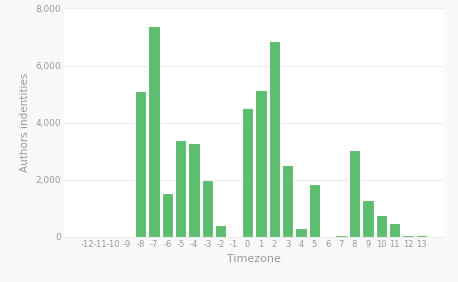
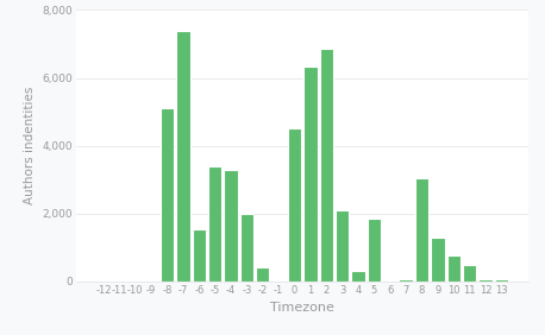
1: 5,150 -> 6,350
3: 2,500 -> 2,100
